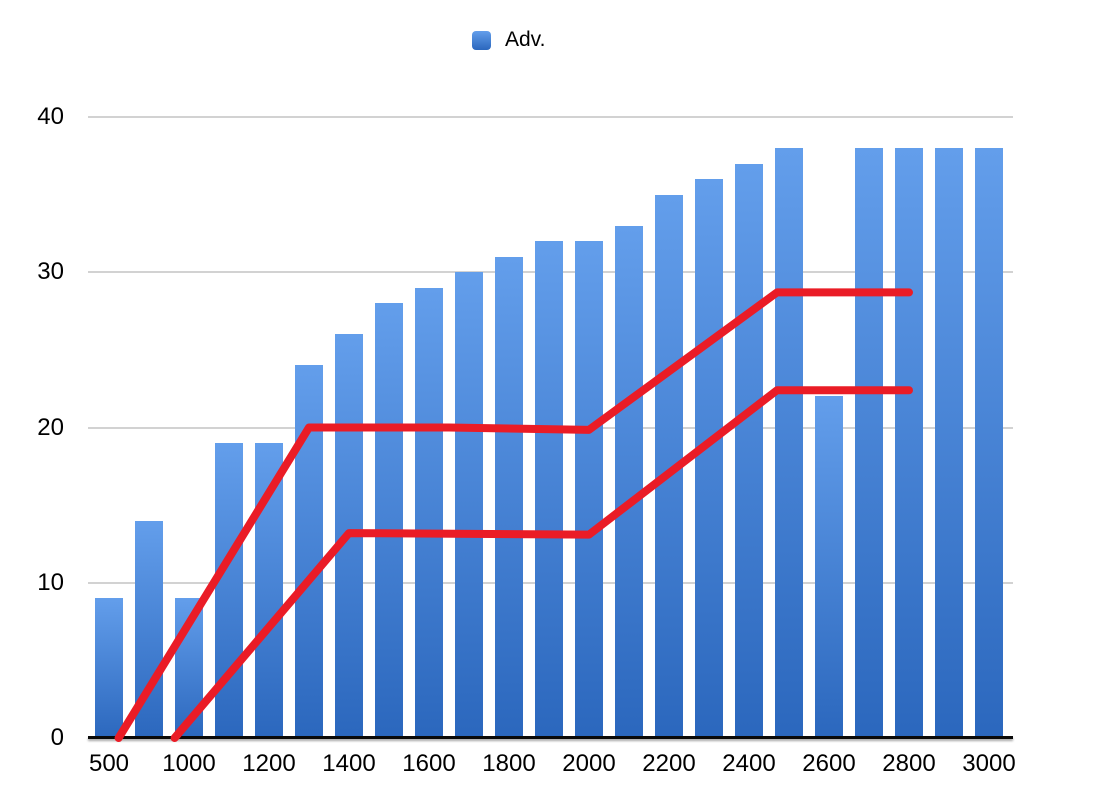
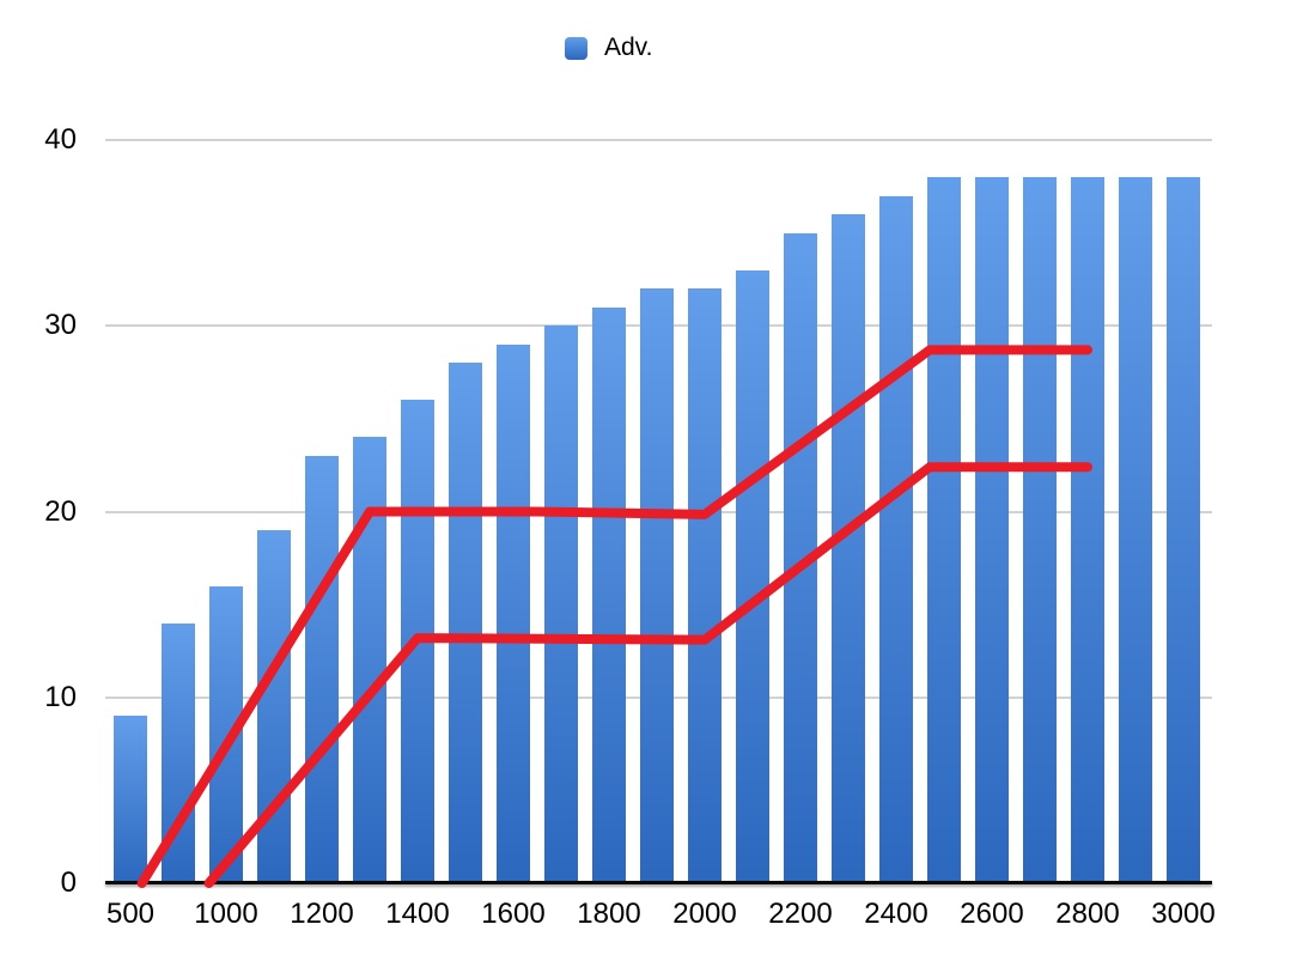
1000: 9 -> 16
1200: 19 -> 23
2600: 22 -> 38
